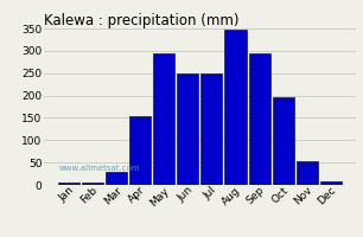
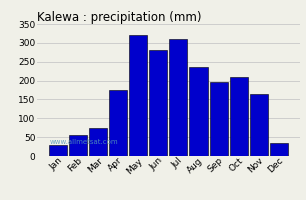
Jan: 5 -> 30
Feb: 5 -> 55
Mar: 30 -> 75
Apr: 155 -> 175
May: 293 -> 320
Jun: 250 -> 280
Jul: 250 -> 310
Aug: 348 -> 235
Sep: 295 -> 195
Oct: 195 -> 210
Nov: 52 -> 165
Dec: 8 -> 35
